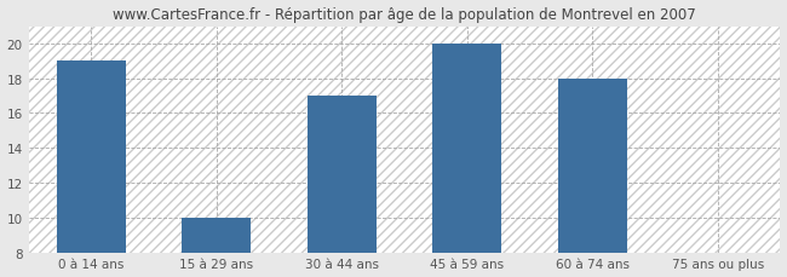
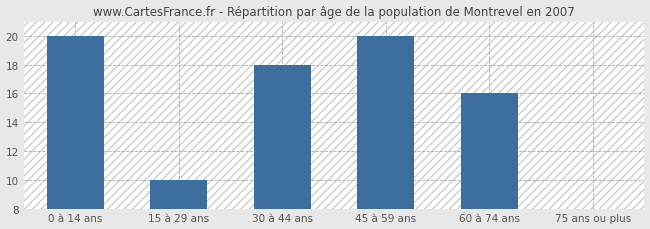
0 à 14 ans: 19 -> 20
30 à 44 ans: 17 -> 18
60 à 74 ans: 18 -> 16
